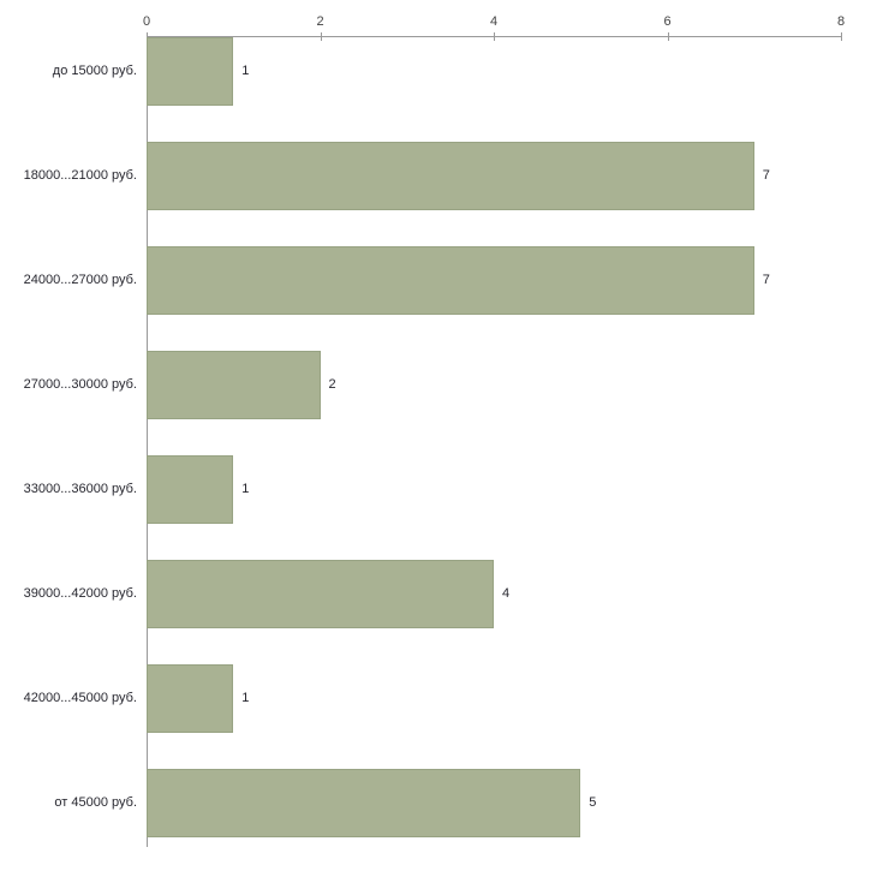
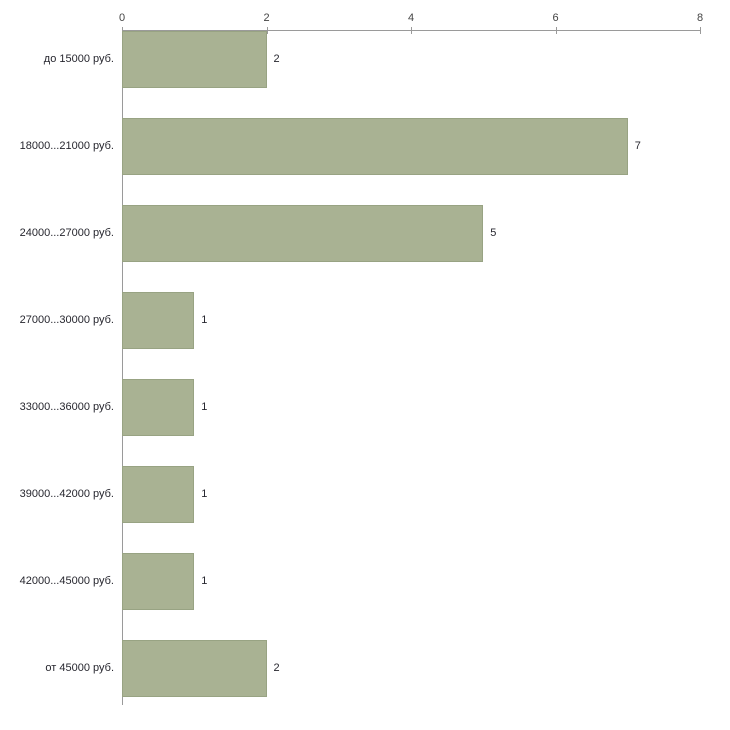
до 15000 руб.: 1 -> 2
24000...27000 руб.: 7 -> 5
27000...30000 руб.: 2 -> 1
39000...42000 руб.: 4 -> 1
от 45000 руб.: 5 -> 2
